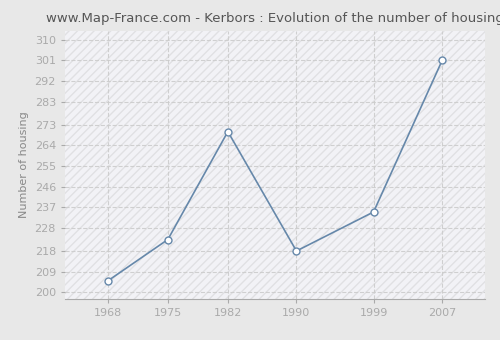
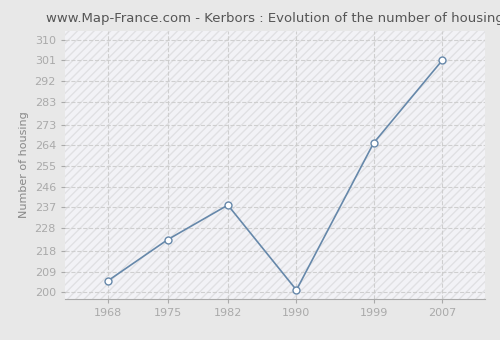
1982: 270 -> 238
1990: 218 -> 201
1999: 235 -> 265
